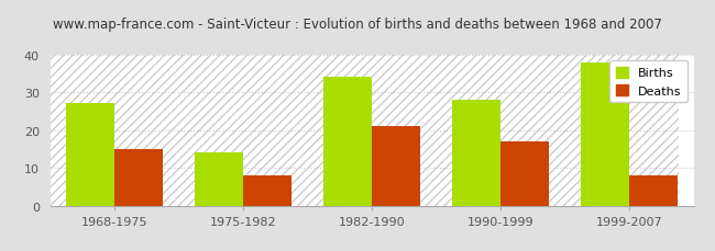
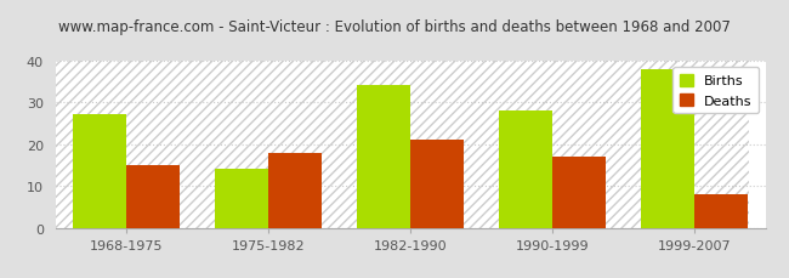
Deaths/1975-1982: 8 -> 18
